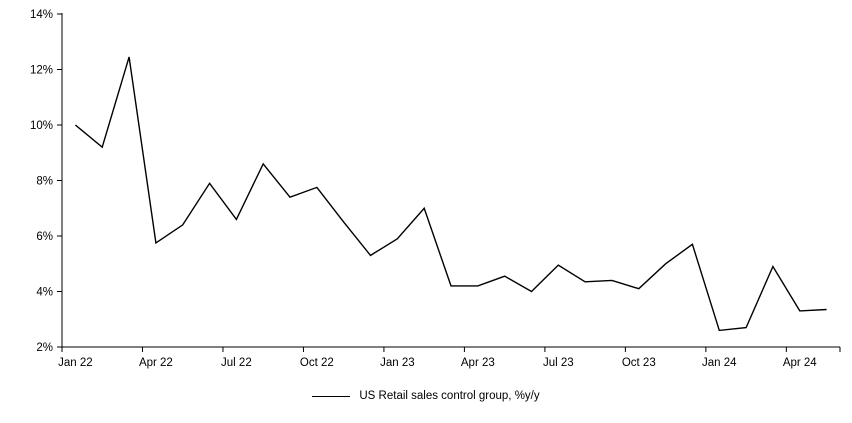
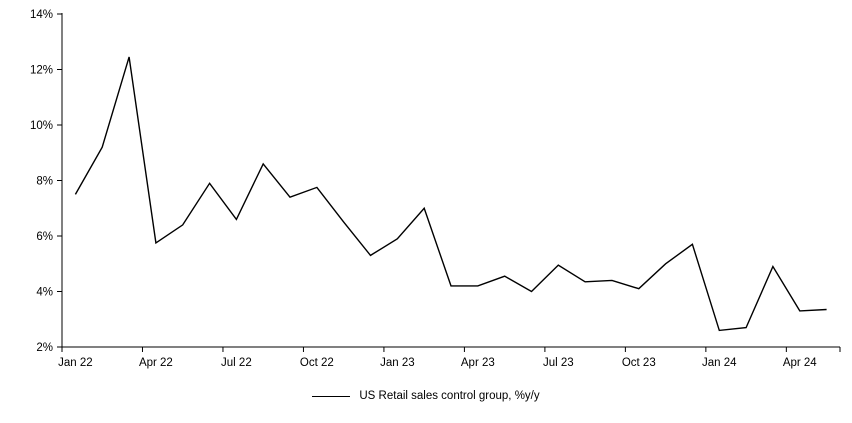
Jan 22: 10.0% -> 7.5%
